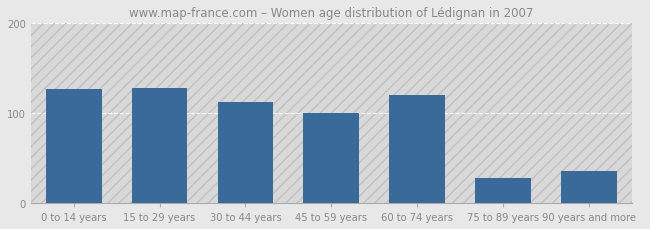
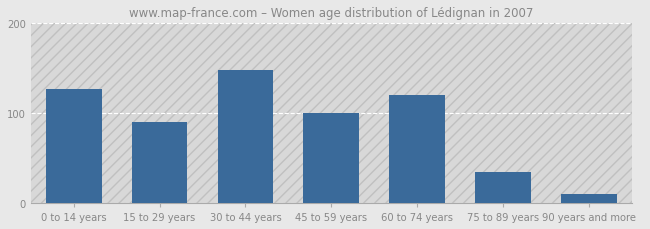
15 to 29 years: 128 -> 90
30 to 44 years: 112 -> 148
75 to 89 years: 28 -> 35
90 years and more: 36 -> 10
